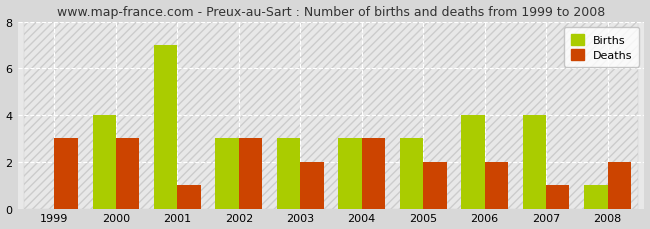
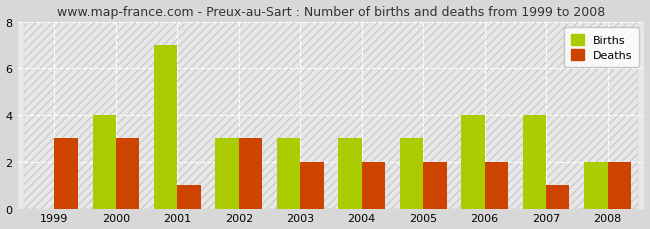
Deaths/2004: 3 -> 2
Births/2008: 1 -> 2
